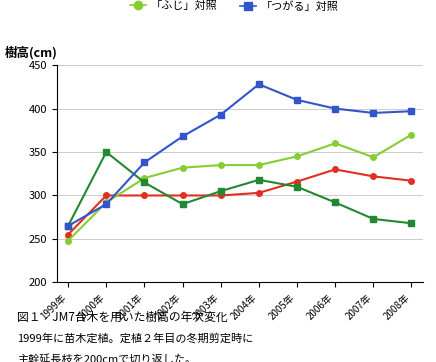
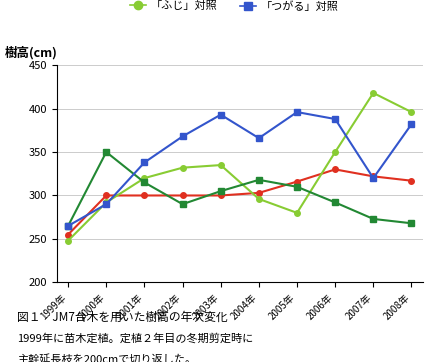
「ふじ」対照/2004年: 335 -> 296
「つがる」対照/2004年: 428 -> 366
「ふじ」対照/2005年: 345 -> 280
「つがる」対照/2005年: 410 -> 396
「ふじ」対照/2006年: 360 -> 350
「つがる」対照/2006年: 400 -> 388
「ふじ」対照/2007年: 344 -> 418
「つがる」対照/2007年: 395 -> 320
「ふじ」対照/2008年: 370 -> 396
「つがる」対照/2008年: 397 -> 382
